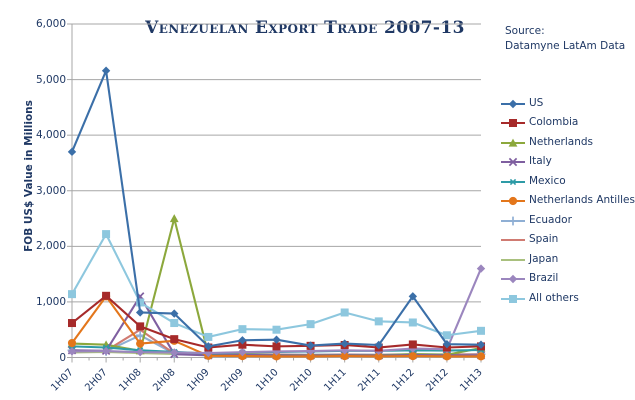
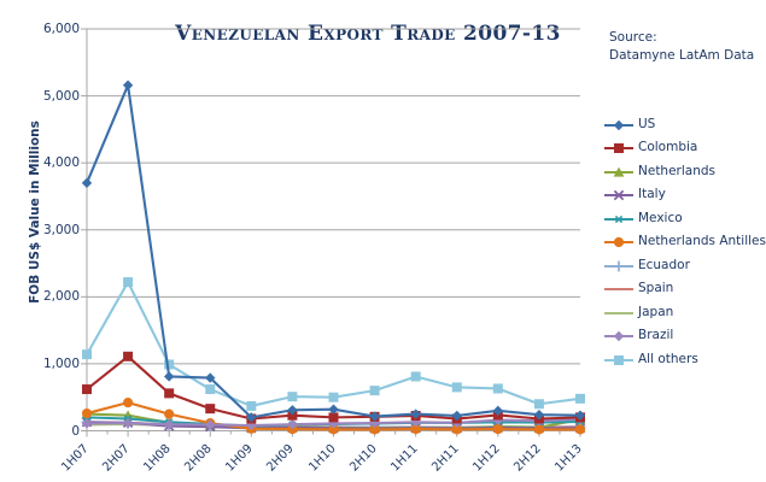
Netherlands Antilles/2H07: 1100 -> 400
Italy/1H08: 1100 -> 100
Ecuador/1H08: 400 -> 100
Spain/1H08: 500 -> 100
Netherlands/2H08: 2500 -> 100
Netherlands Antilles/2H08: 300 -> 100
US/1H12: 1100 -> 300
Brazil/1H13: 1600 -> 200
